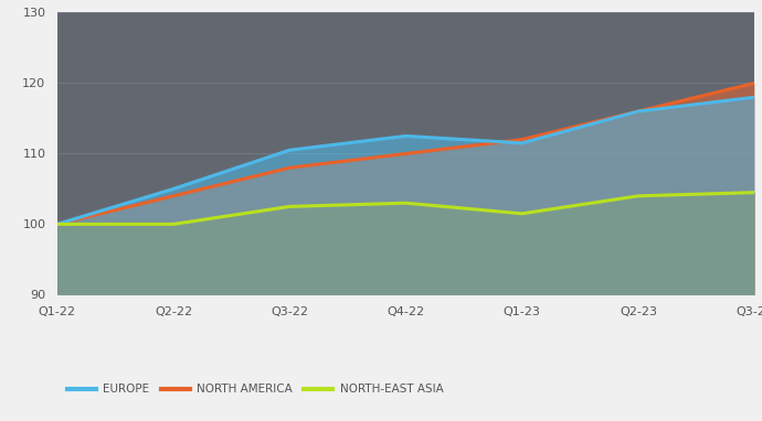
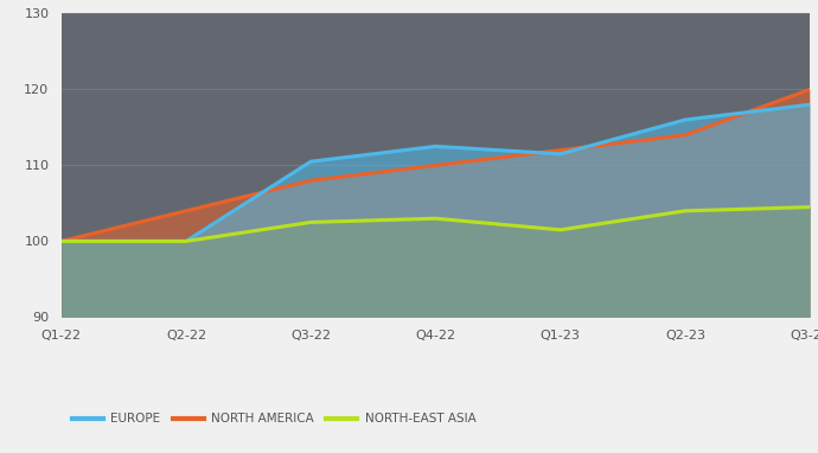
EUROPE/Q2-22: 105.0 -> 100.0
NORTH AMERICA/Q2-23: 116 -> 114
